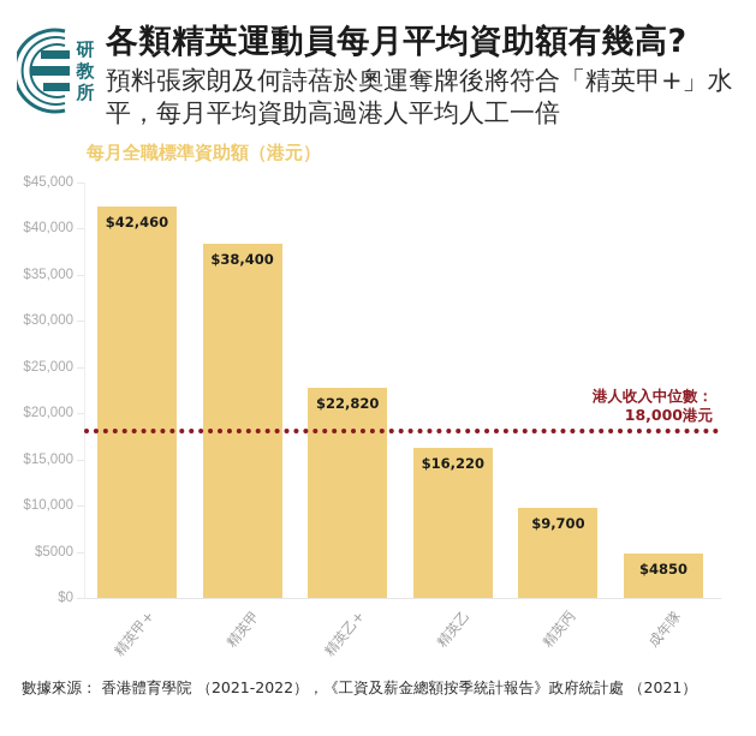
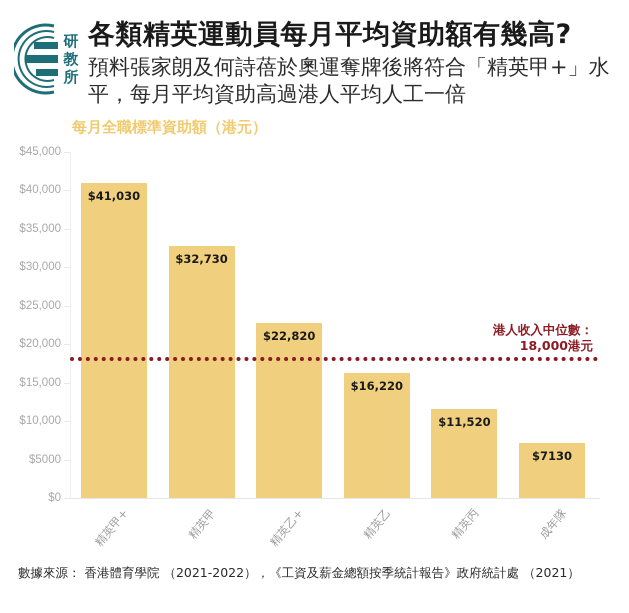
精英甲+: $42,460 -> $41,030
精英甲: $38,400 -> $32,730
精英丙: $9,700 -> $11,520
成年隊: $4850 -> $7130
